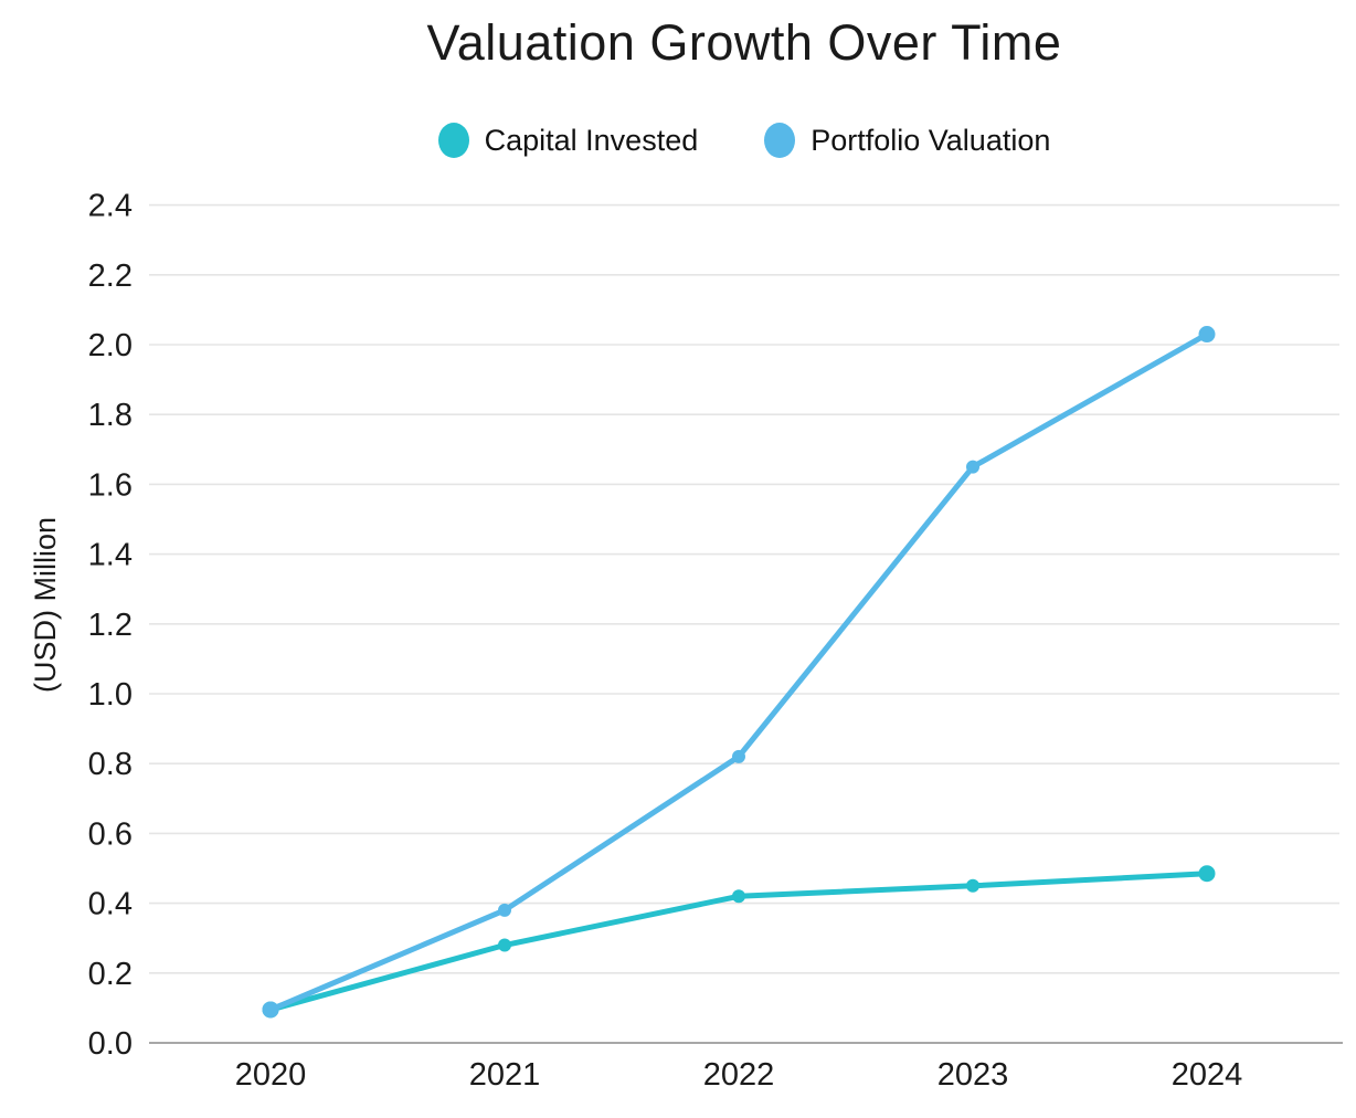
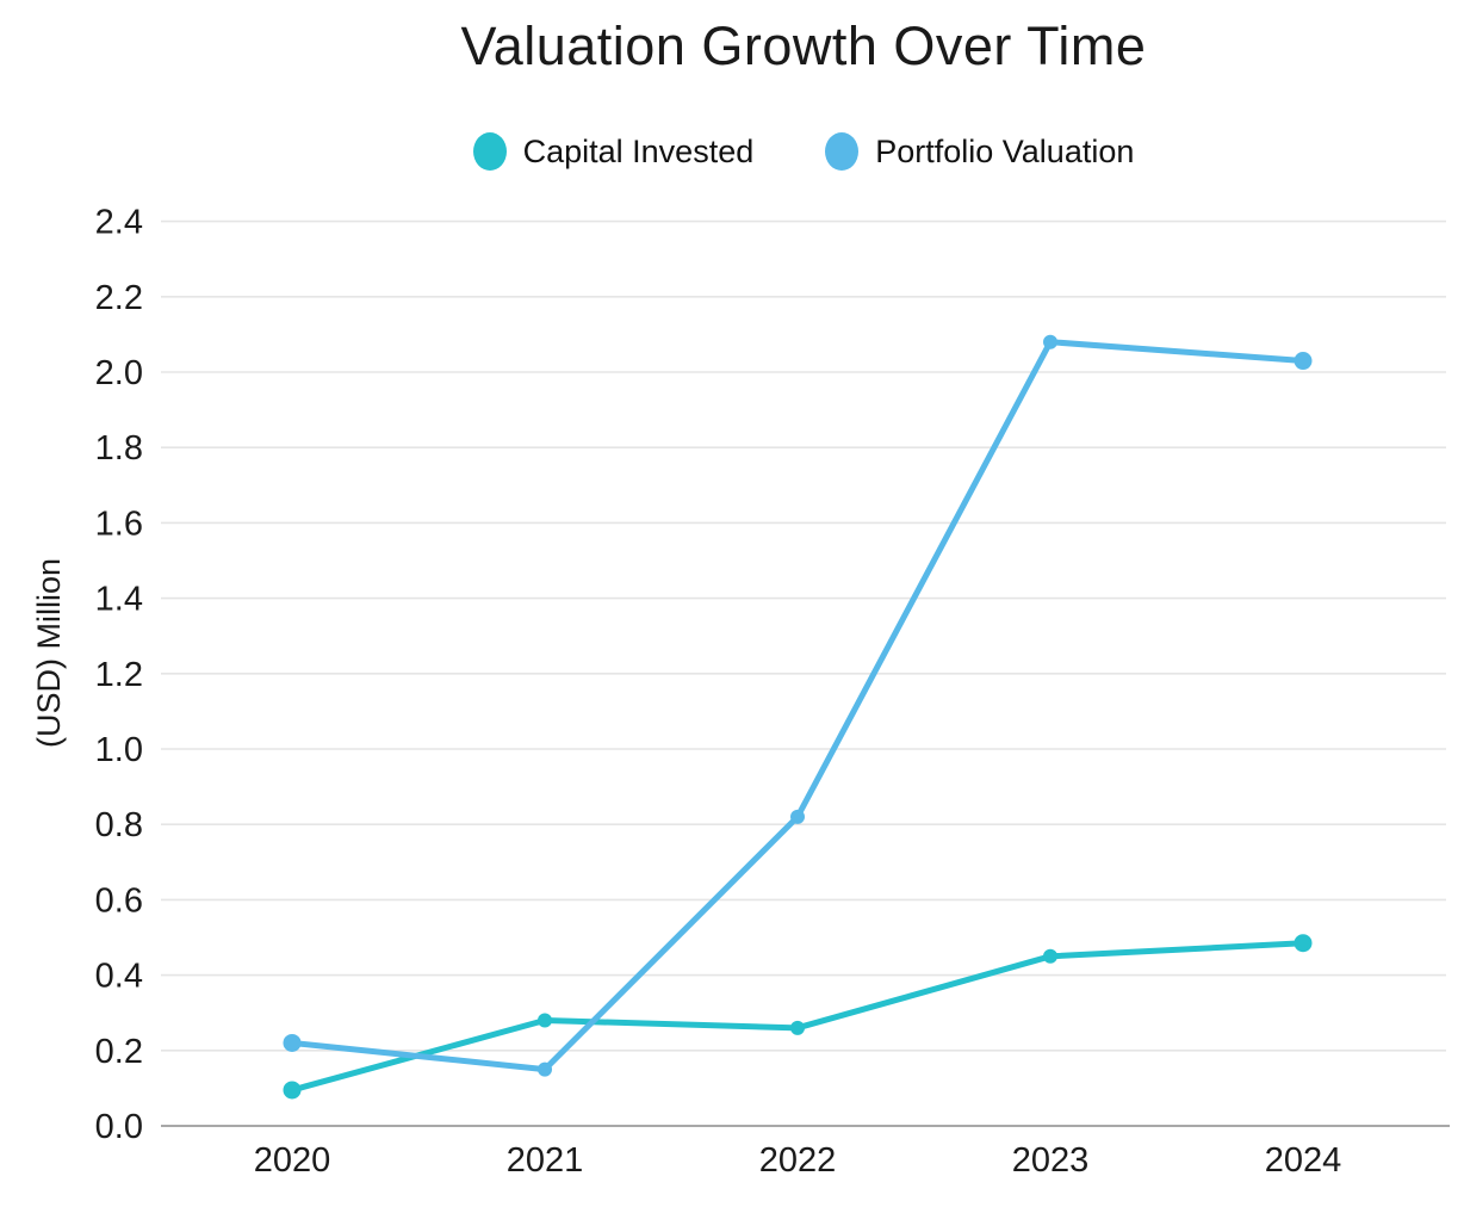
Portfolio Valuation/2020: 0.10 -> 0.22
Portfolio Valuation/2021: 0.38 -> 0.15
Capital Invested/2022: 0.42 -> 0.26
Portfolio Valuation/2023: 1.65 -> 2.08
